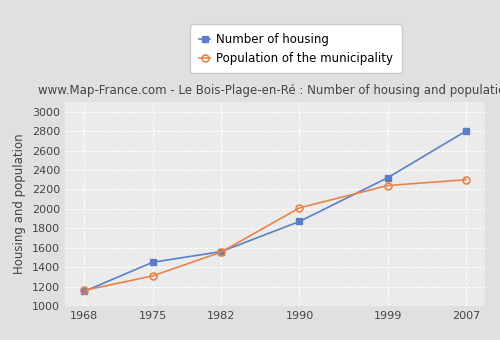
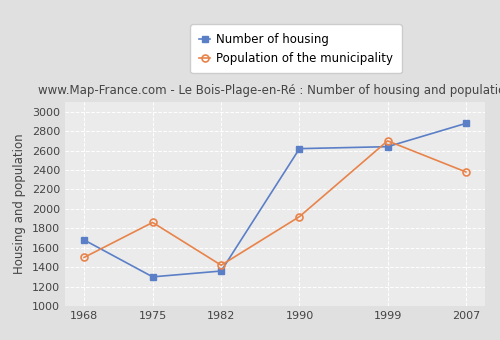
Number of housing/1968: 1150 -> 1680
Population of the municipality/1968: 1160 -> 1500
Number of housing/1975: 1450 -> 1300
Population of the municipality/1975: 1310 -> 1860
Number of housing/1982: 1560 -> 1360
Population of the municipality/1982: 1560 -> 1420
Number of housing/1990: 1870 -> 2620
Population of the municipality/1990: 2010 -> 1920
Number of housing/1999: 2320 -> 2640
Population of the municipality/1999: 2240 -> 2700
Number of housing/2007: 2800 -> 2880
Population of the municipality/2007: 2300 -> 2380
